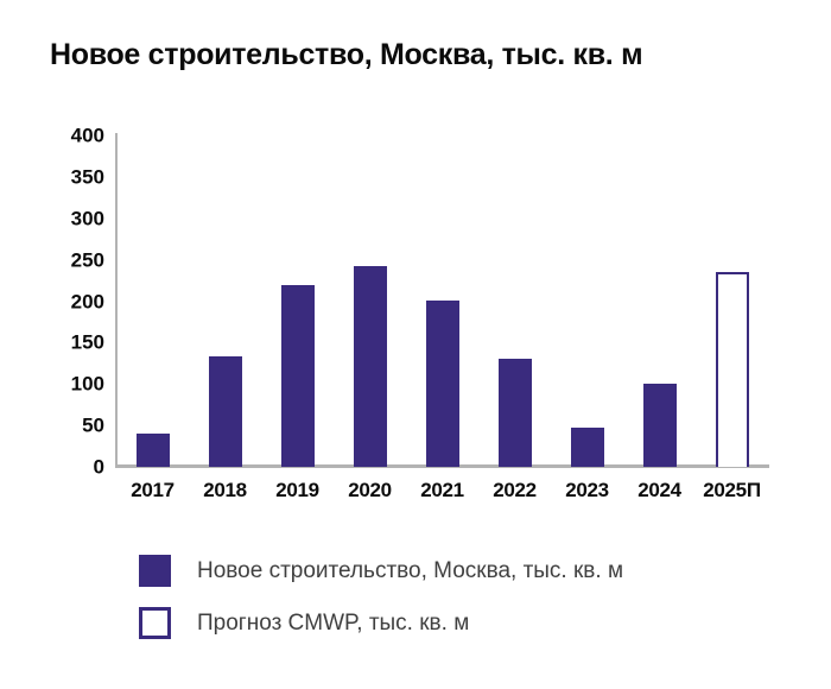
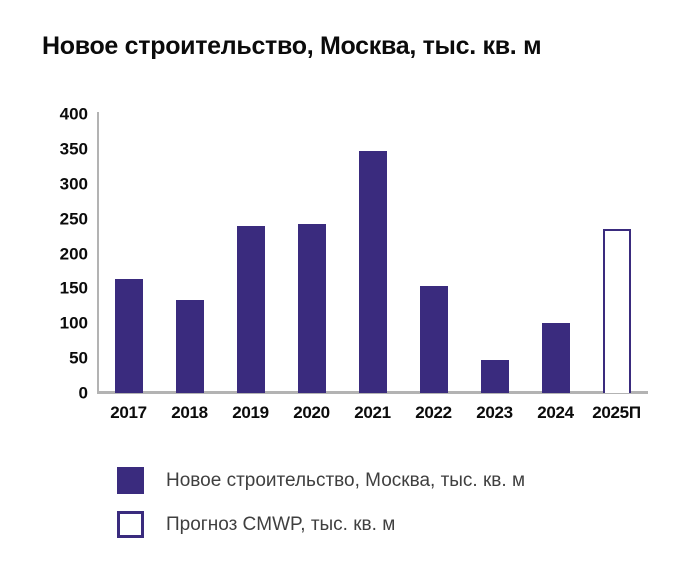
2017: 40 -> 160
2019: 220 -> 240
2021: 200 -> 350
2022: 130 -> 150
